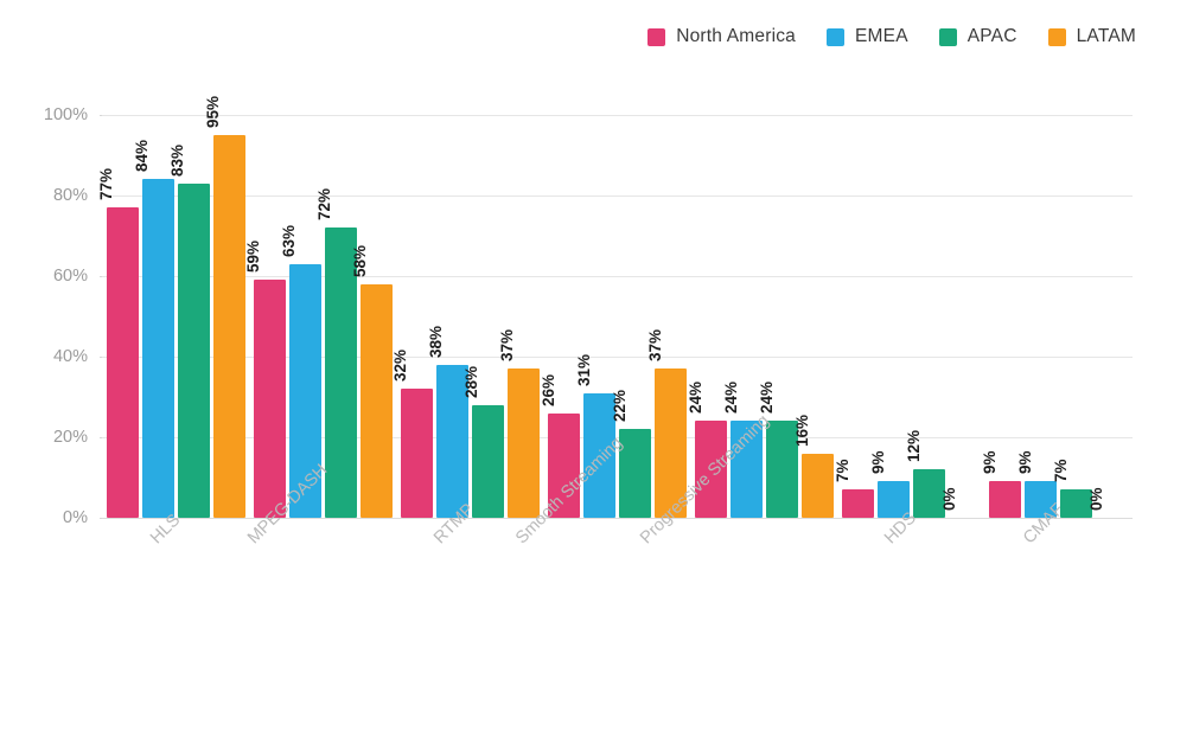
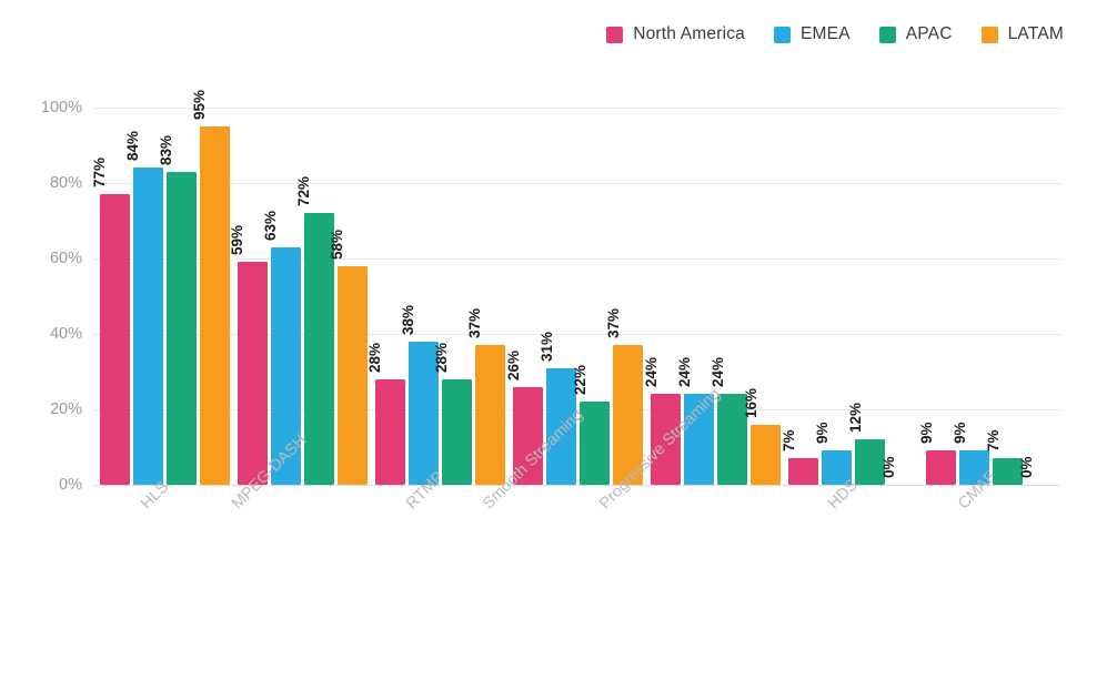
North America/RTMP: 32% -> 28%
